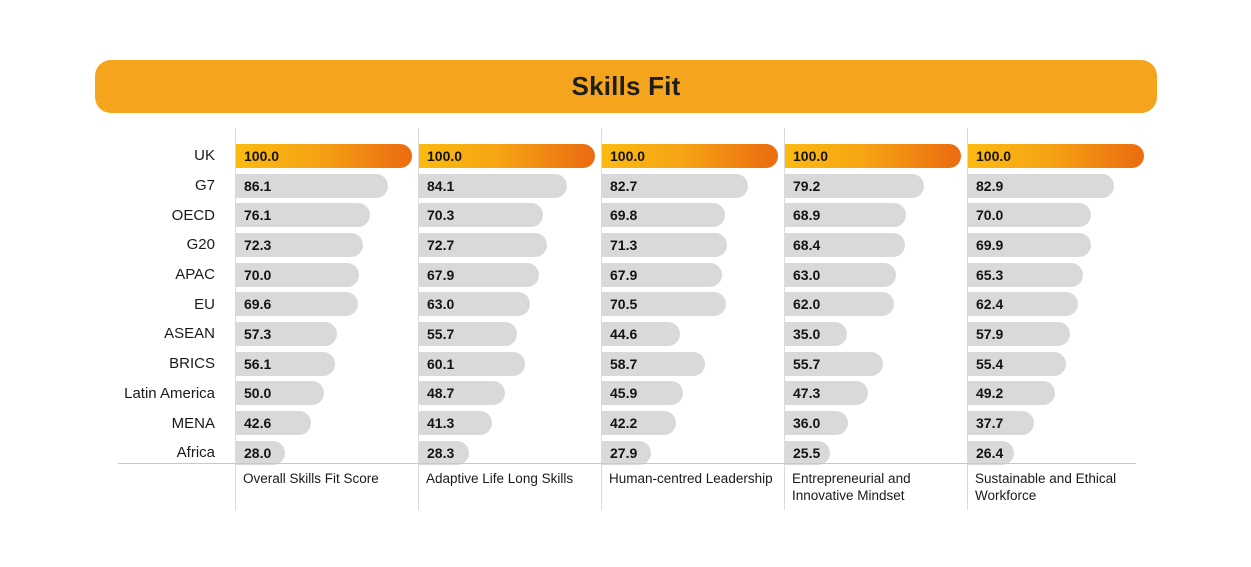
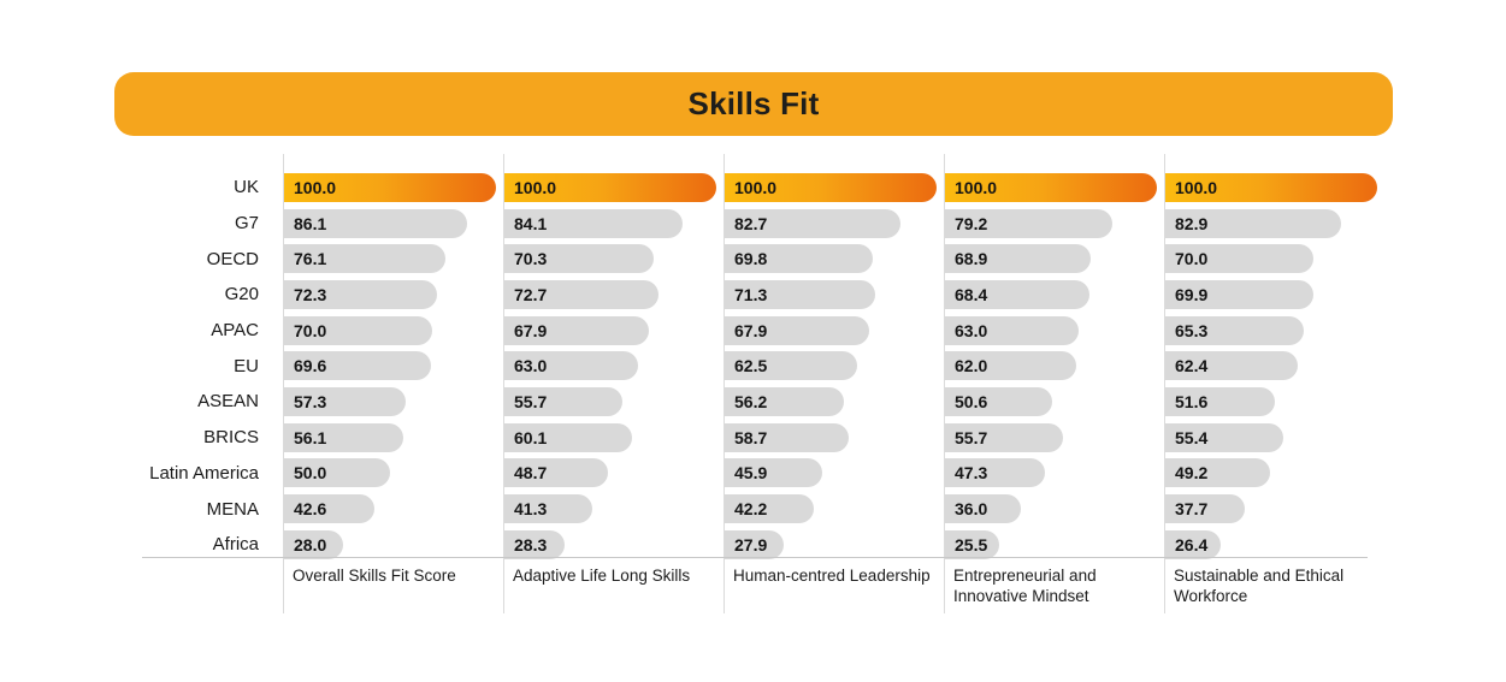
Human-centred Leadership/EU: 70.5 -> 62.5
Human-centred Leadership/ASEAN: 44.6 -> 56.2
Entrepreneurial and Innovative Mindset/ASEAN: 35.0 -> 50.6
Sustainable and Ethical Workforce/ASEAN: 57.9 -> 51.6
